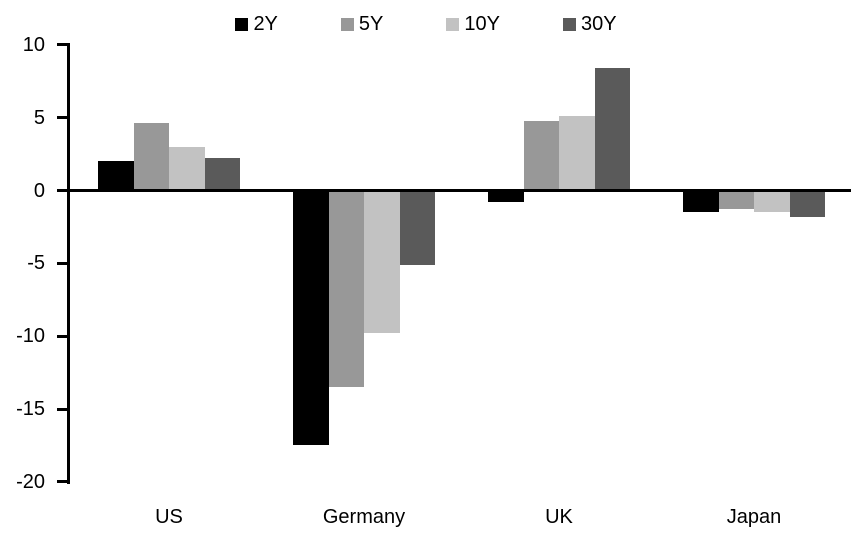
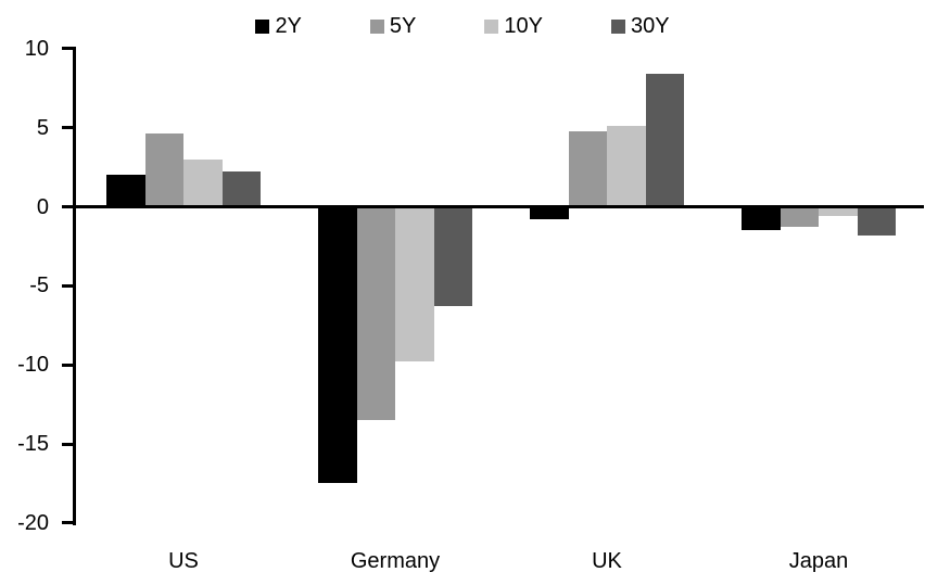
30Y/Germany: -5.1 -> -6.3
10Y/Japan: -1.5 -> -0.6
